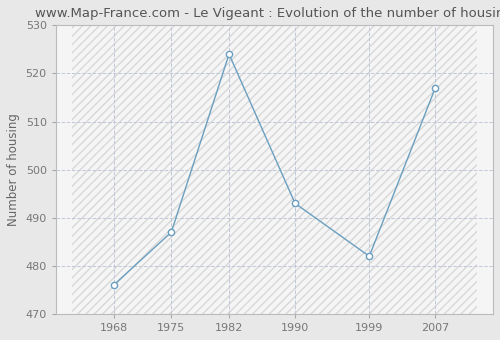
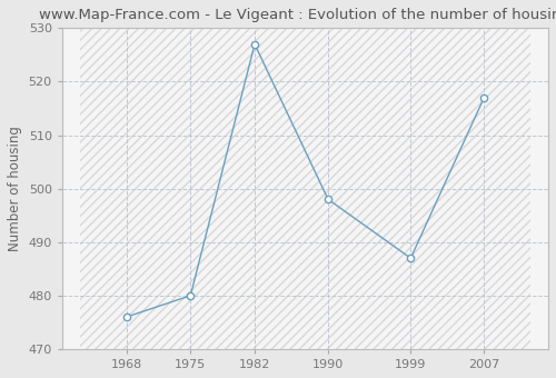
1975: 487 -> 480
1982: 524 -> 527
1990: 493 -> 498
1999: 482 -> 487
